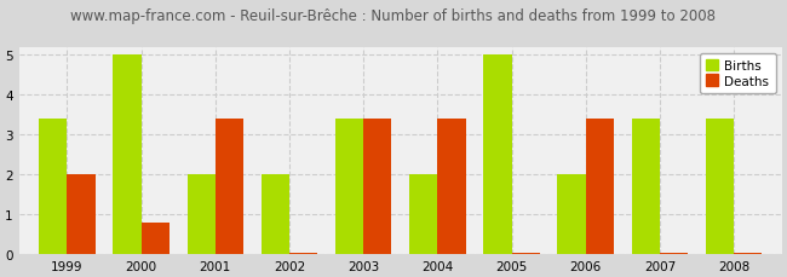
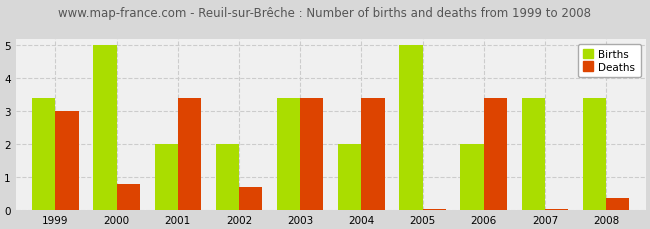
Deaths/1999: 2.00 -> 3.00
Deaths/2002: 0.04 -> 0.70
Deaths/2008: 0.04 -> 0.35
